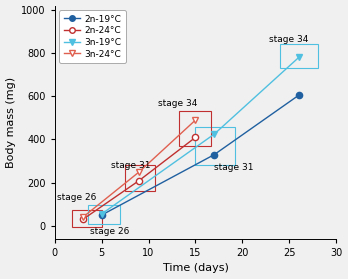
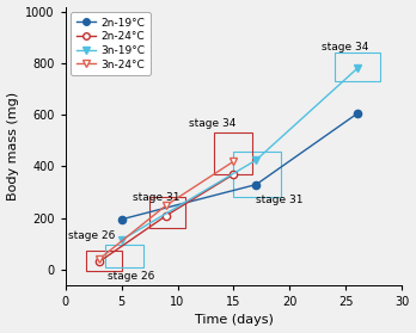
2n-19°C/5: 50 -> 195
3n-19°C/5: 55 -> 115
2n-24°C/15: 410 -> 370
3n-24°C/15: 490 -> 420
